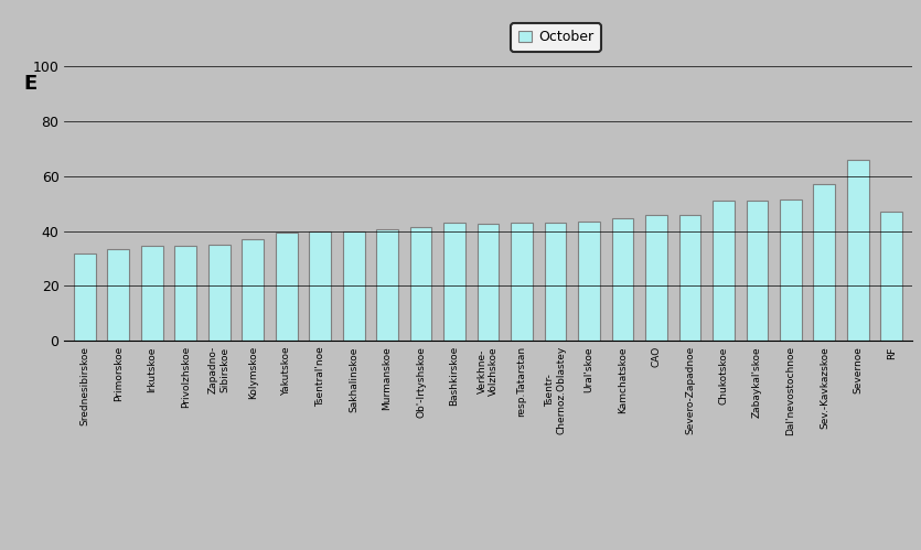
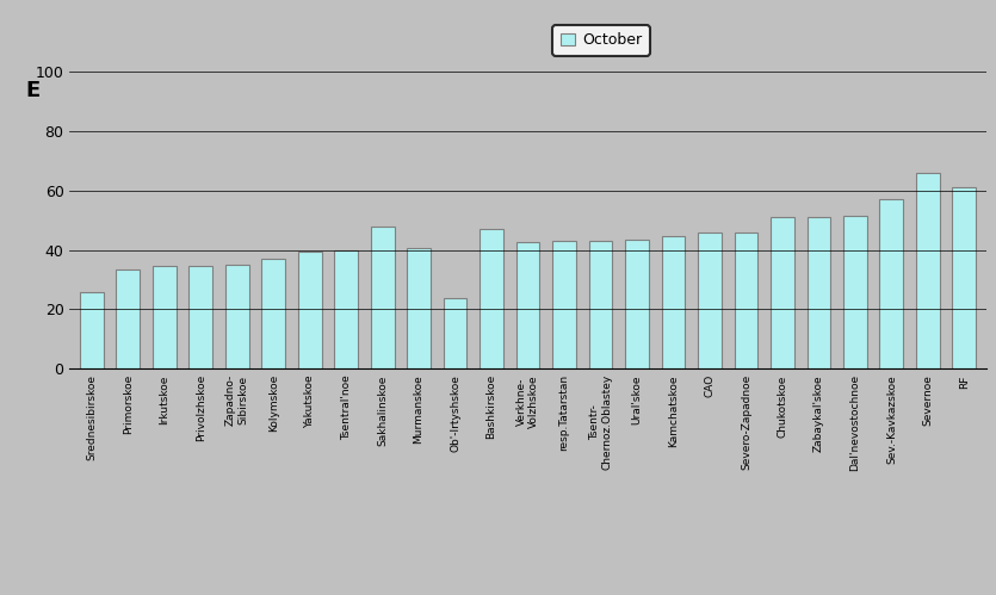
Srednesibirskoe: 32.0 -> 26.0
Sakhalinskoe: 40.0 -> 48.0
Ob'-Irtyshskoe: 41.5 -> 24.0
Bashkirskoe: 43.0 -> 47.0
RF: 47.0 -> 61.0
